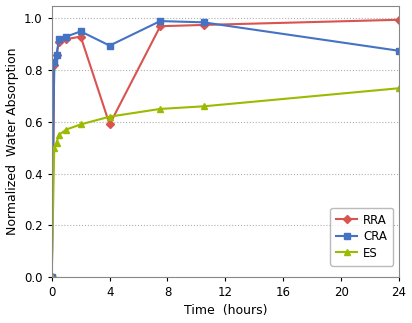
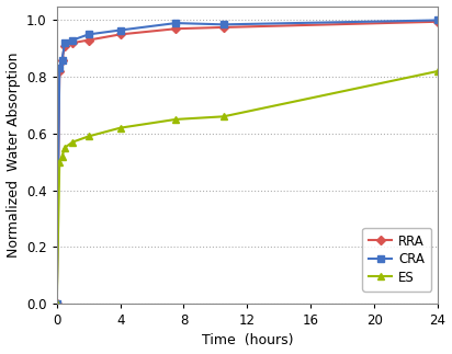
RRA/4: 0.590 -> 0.950
CRA/4: 0.895 -> 0.965
CRA/24: 0.875 -> 1.000
ES/24: 0.73 -> 0.82
